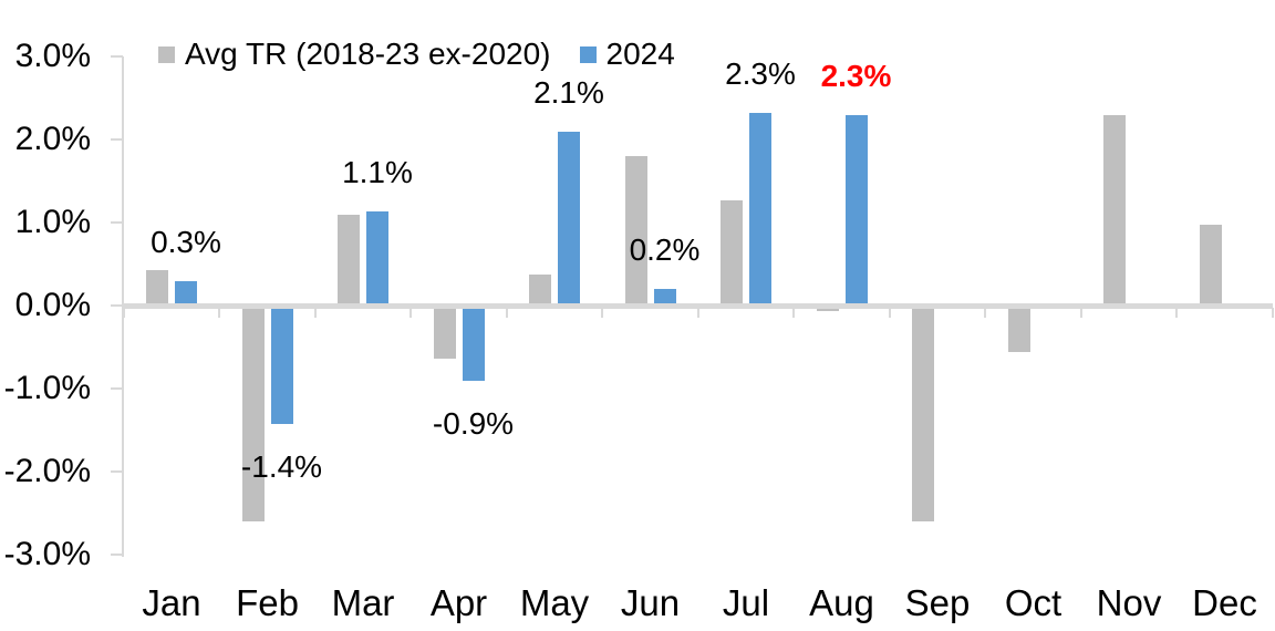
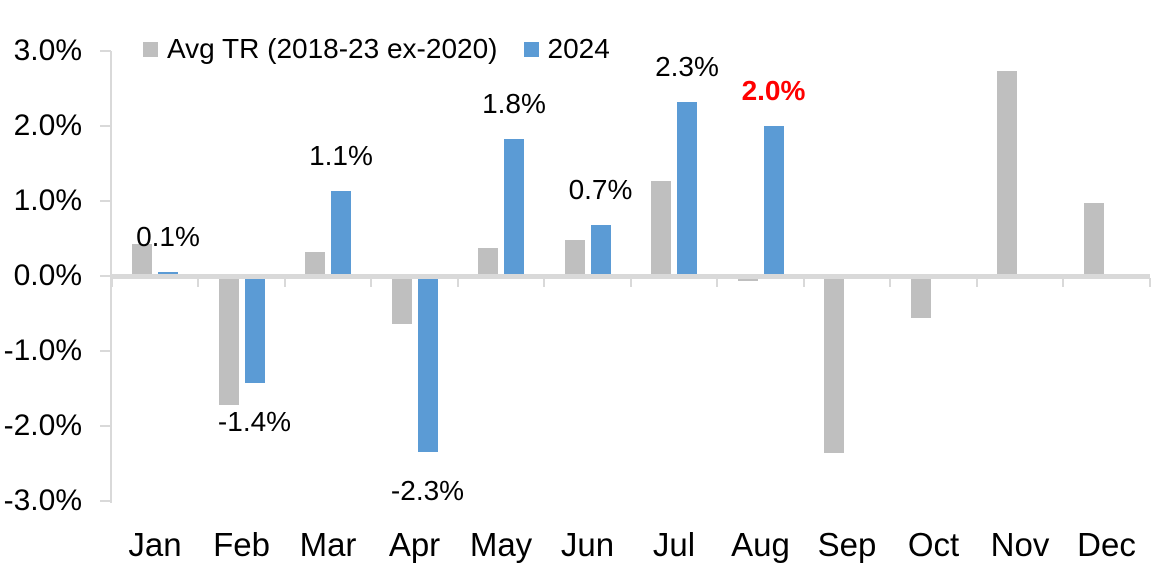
2024/Jan: 0.3% -> 0.1%
Avg TR (2018-23 ex-2020)/Feb: -2.6% -> -1.7%
Avg TR (2018-23 ex-2020)/Mar: 1.1% -> 0.3%
2024/Apr: -0.9% -> -2.3%
2024/May: 2.1% -> 1.8%
Avg TR (2018-23 ex-2020)/Jun: 1.8% -> 0.5%
2024/Jun: 0.2% -> 0.7%
2024/Aug: 2.3% -> 2.0%
Avg TR (2018-23 ex-2020)/Sep: -2.6% -> -2.4%
Avg TR (2018-23 ex-2020)/Nov: 2.3% -> 2.7%
